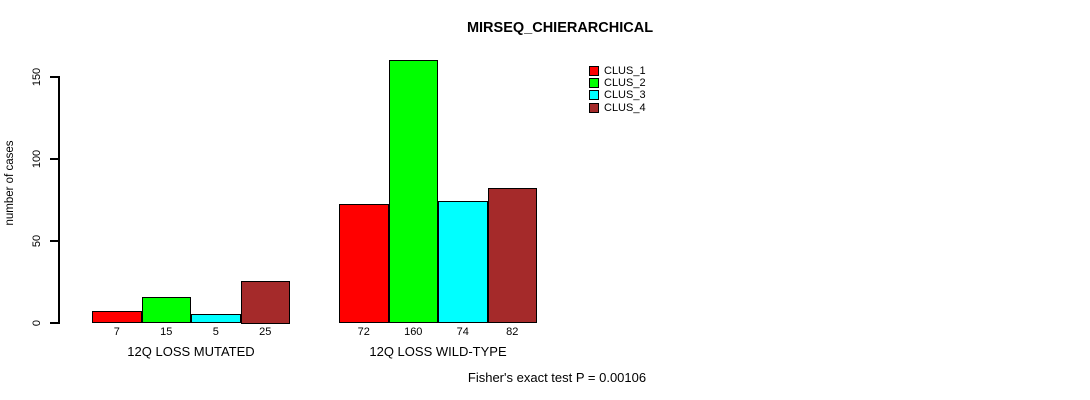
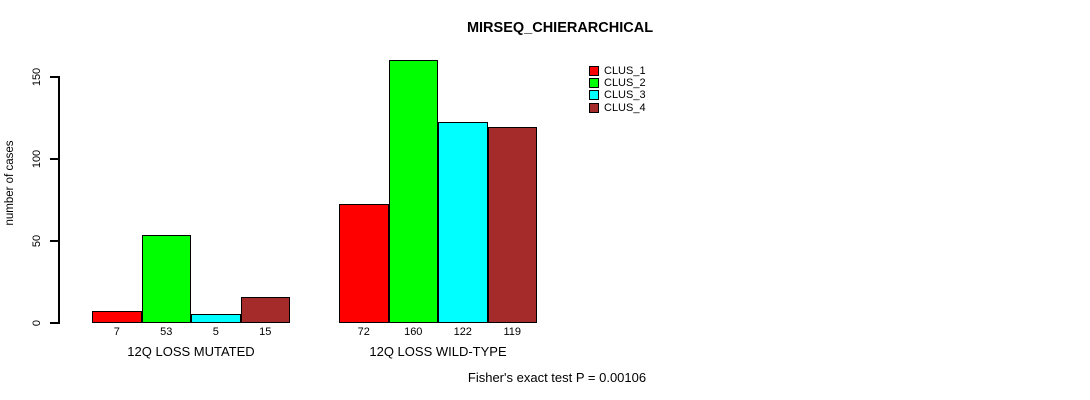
CLUS_2/12Q LOSS MUTATED: 15 -> 53
CLUS_4/12Q LOSS MUTATED: 25 -> 15
CLUS_3/12Q LOSS WILD-TYPE: 74 -> 122
CLUS_4/12Q LOSS WILD-TYPE: 82 -> 119
